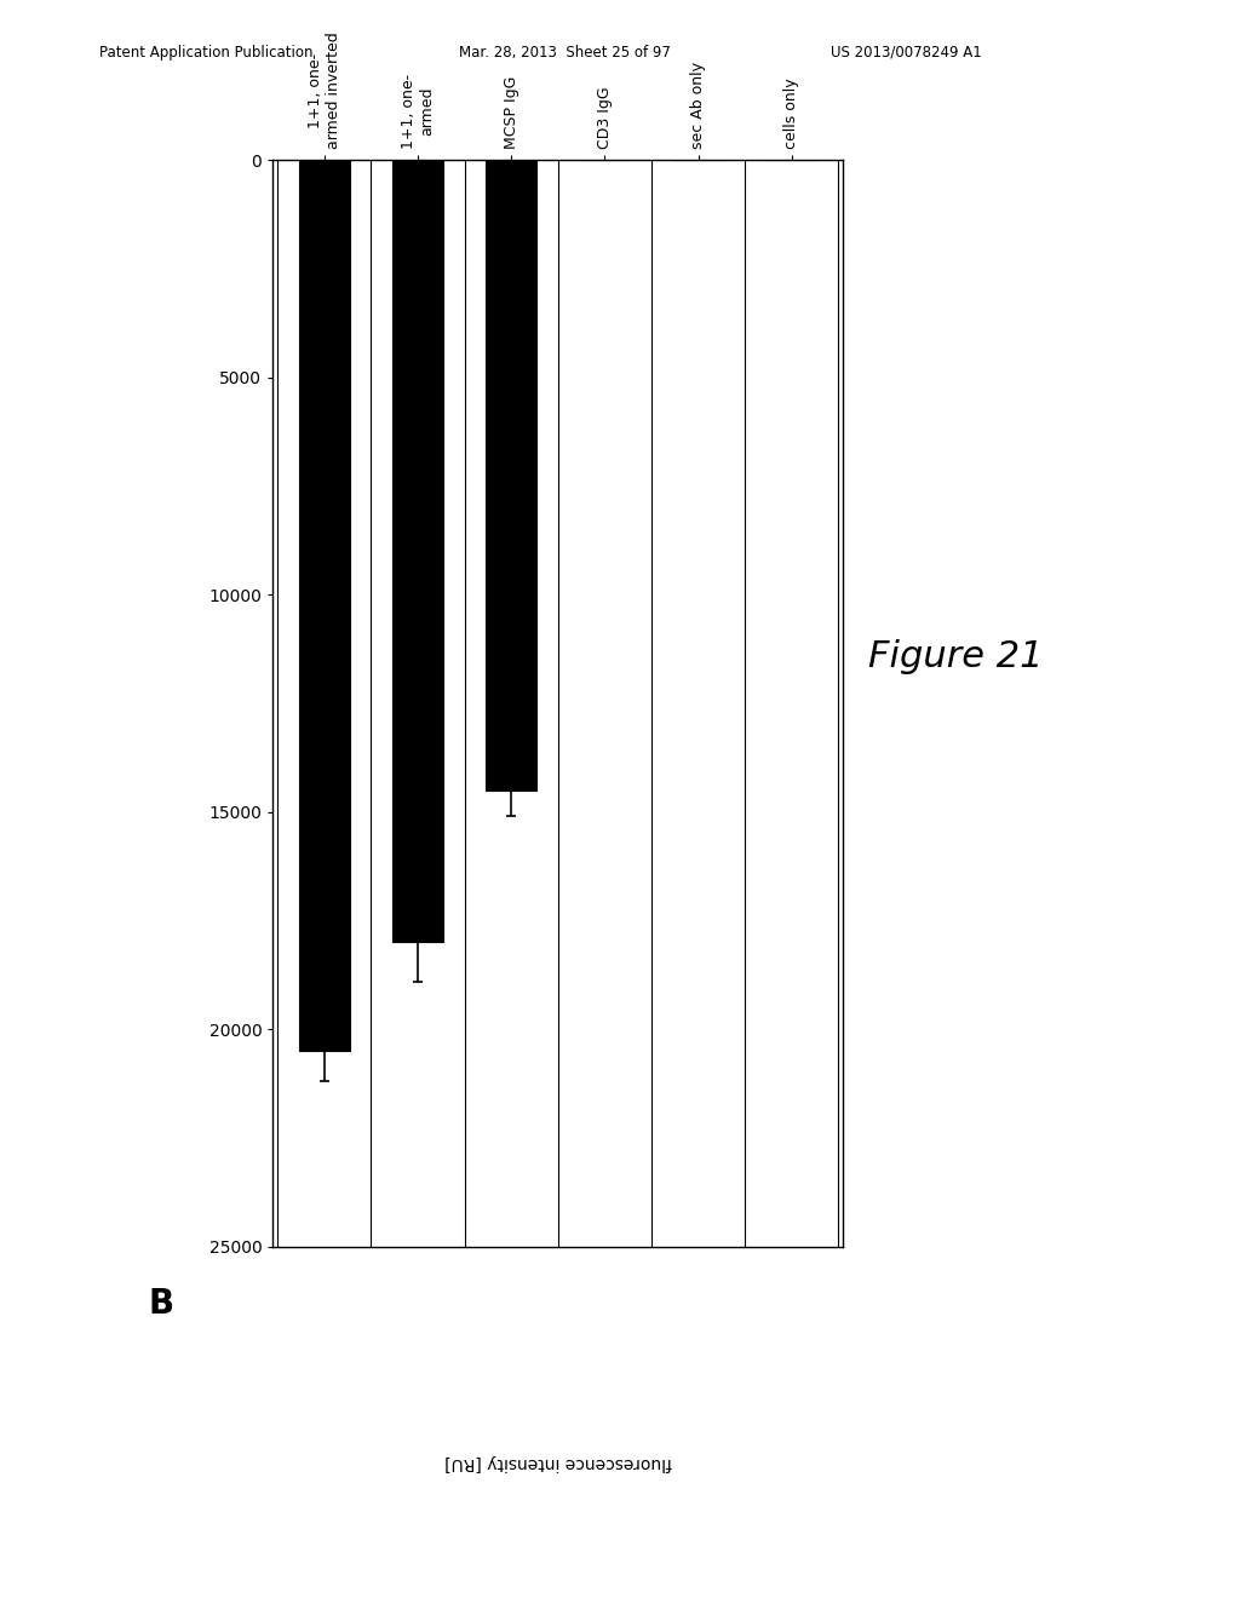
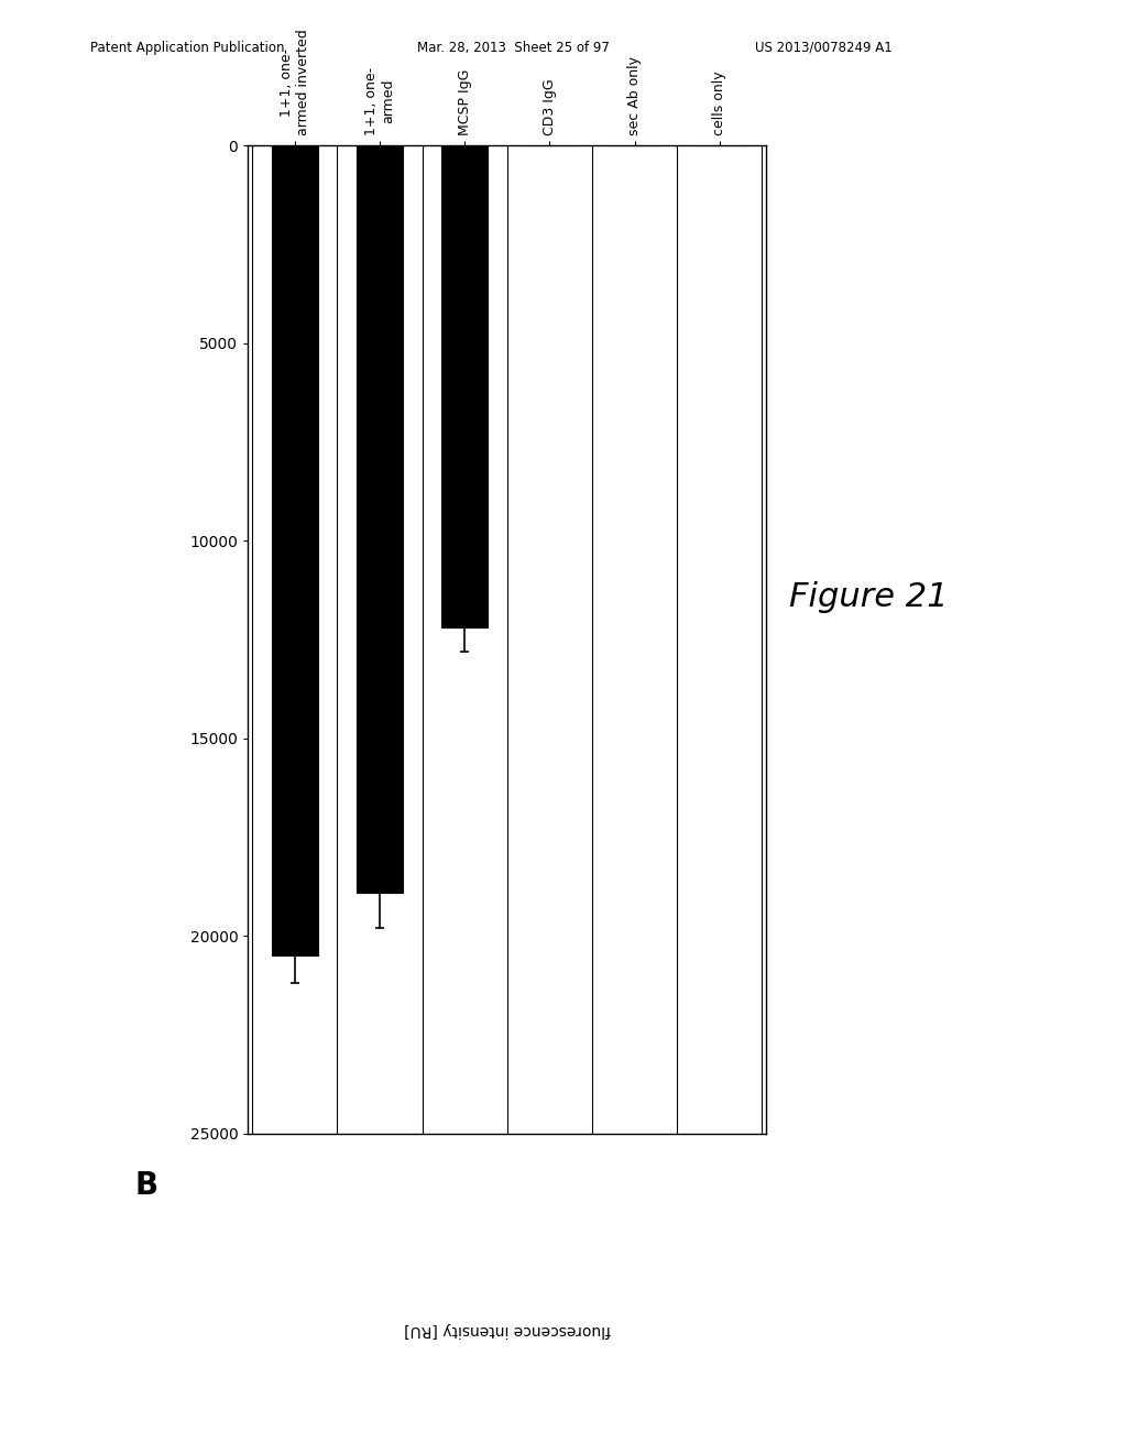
1+1, one- armed: 18000 -> 18900
MCSP IgG: 14500 -> 12200
